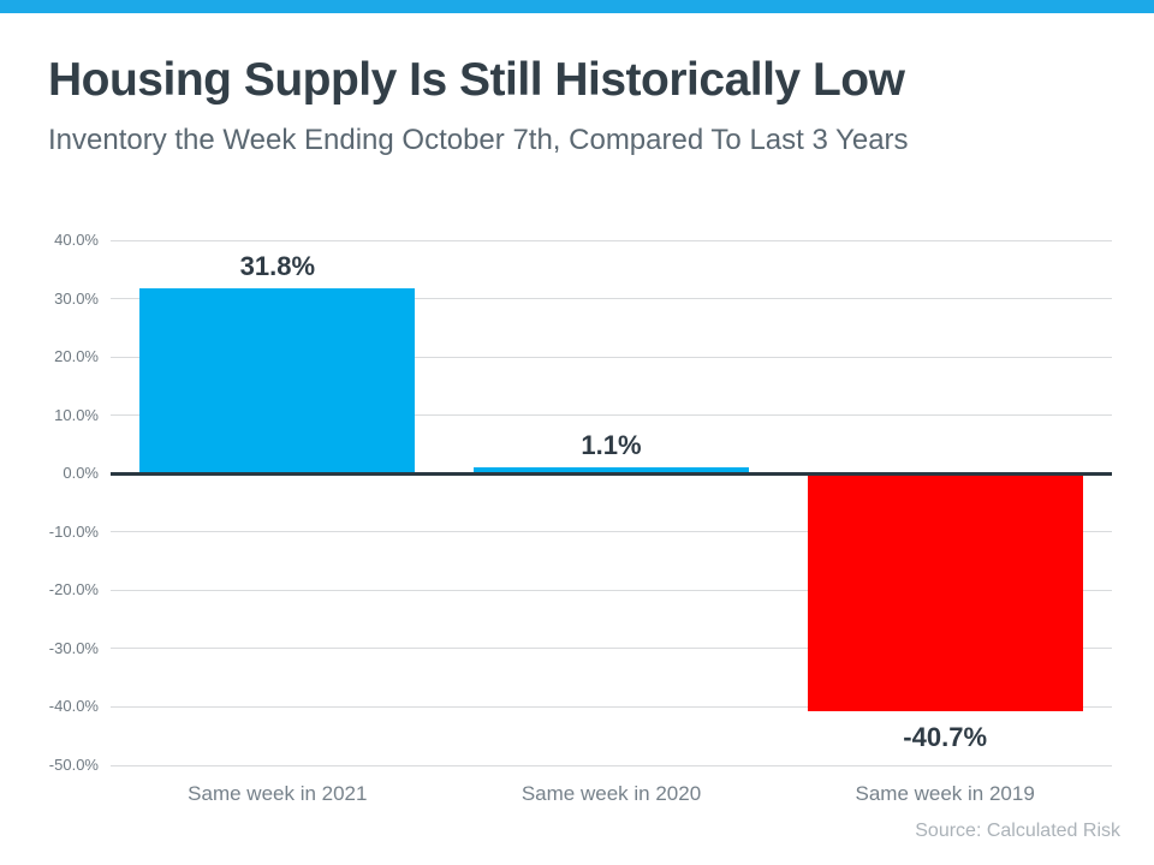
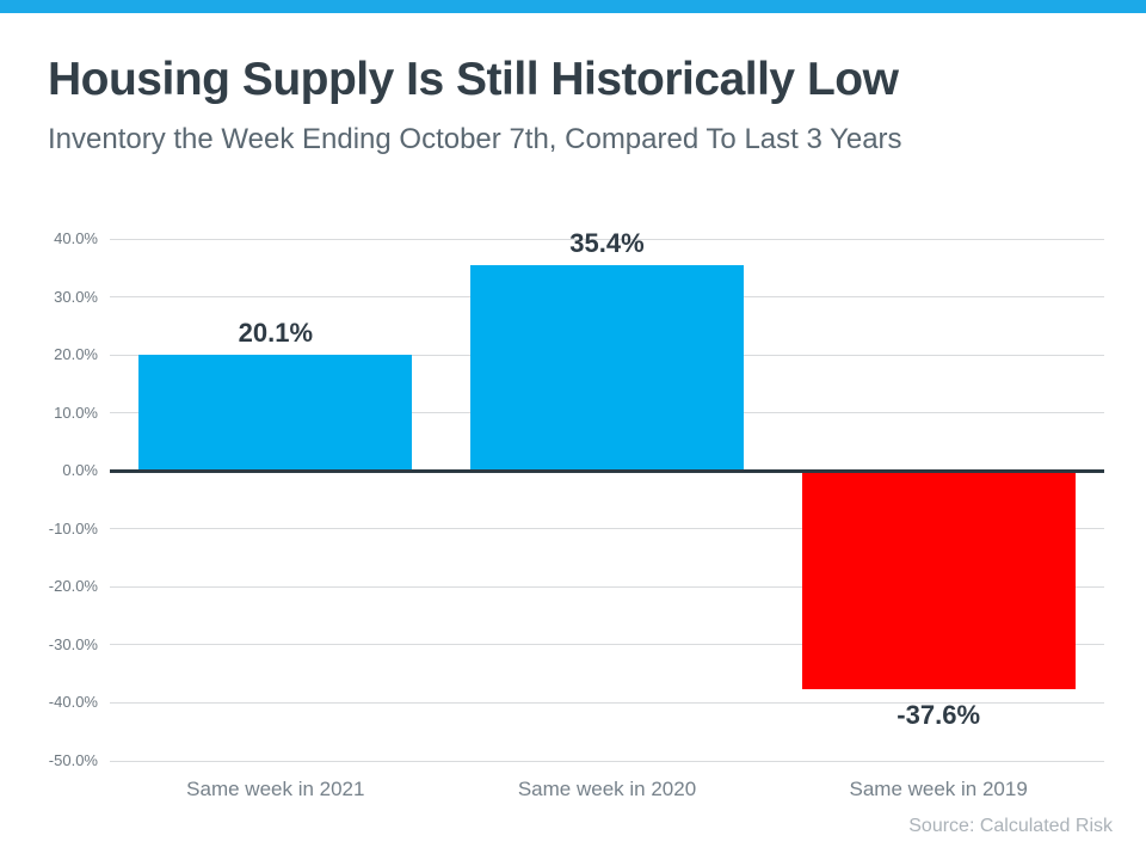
Same week in 2021: 31.8% -> 20.1%
Same week in 2020: 1.1% -> 35.4%
Same week in 2019: -40.7% -> -37.6%
